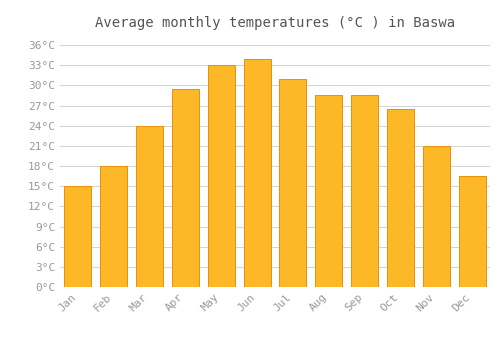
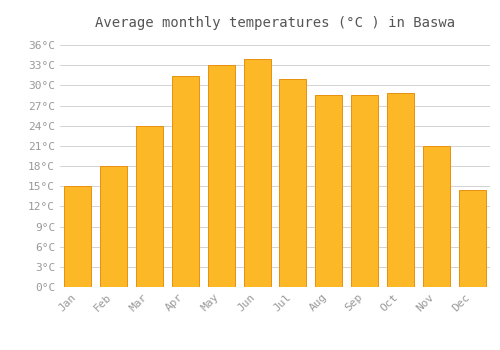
Apr: 29.5°C -> 31.4°C
Oct: 26.5°C -> 28.8°C
Dec: 16.5°C -> 14.4°C
